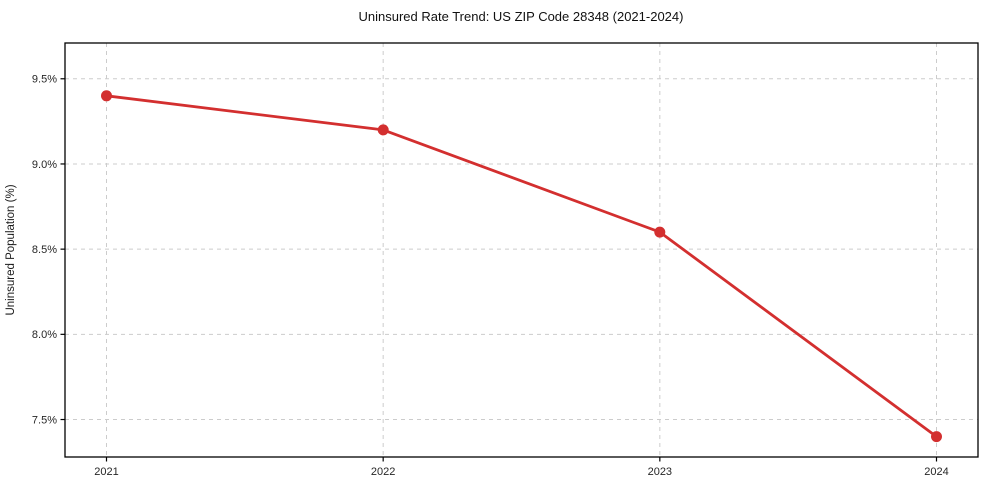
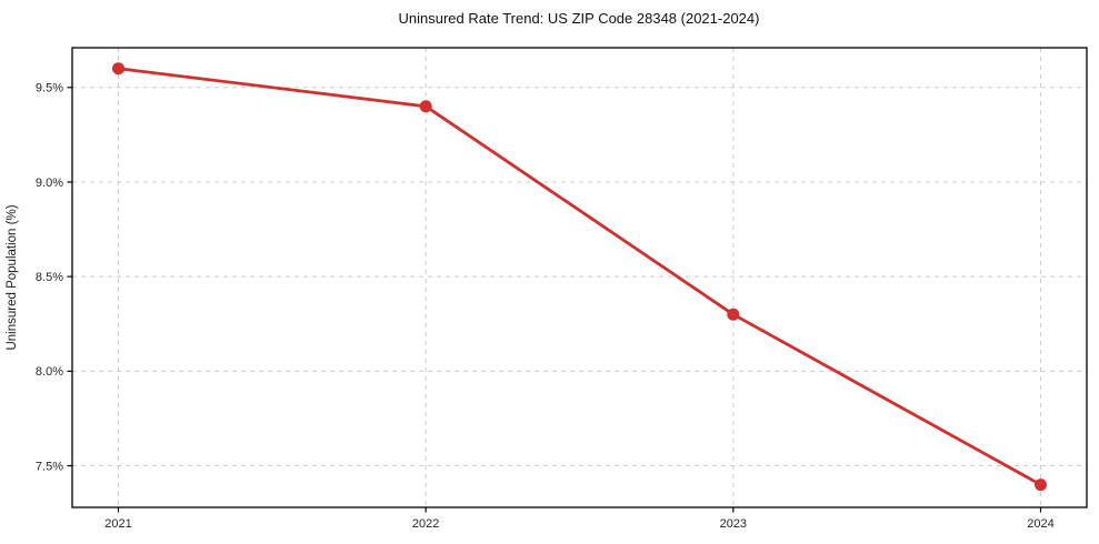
2021: 9.4% -> 9.6%
2022: 9.2% -> 9.4%
2023: 8.6% -> 8.3%
